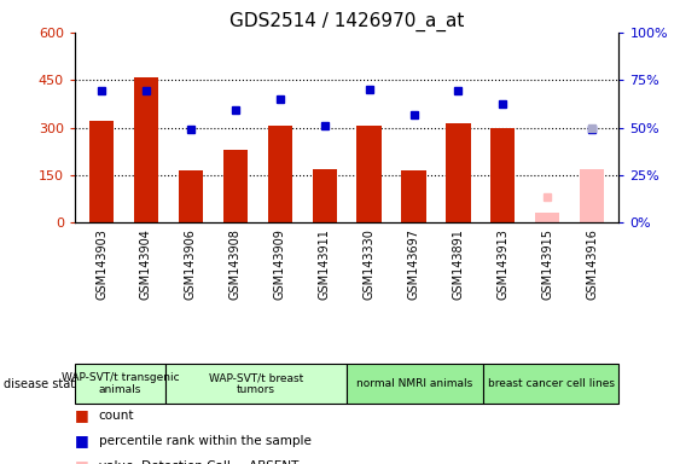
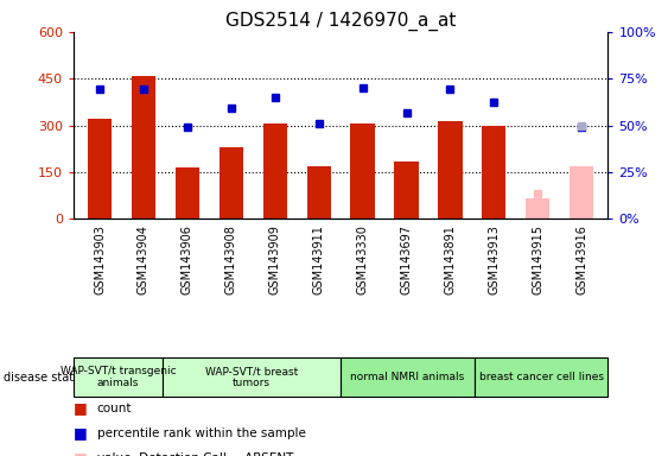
GSM143697: 165 -> 185
GSM143915: 30 -> 65
